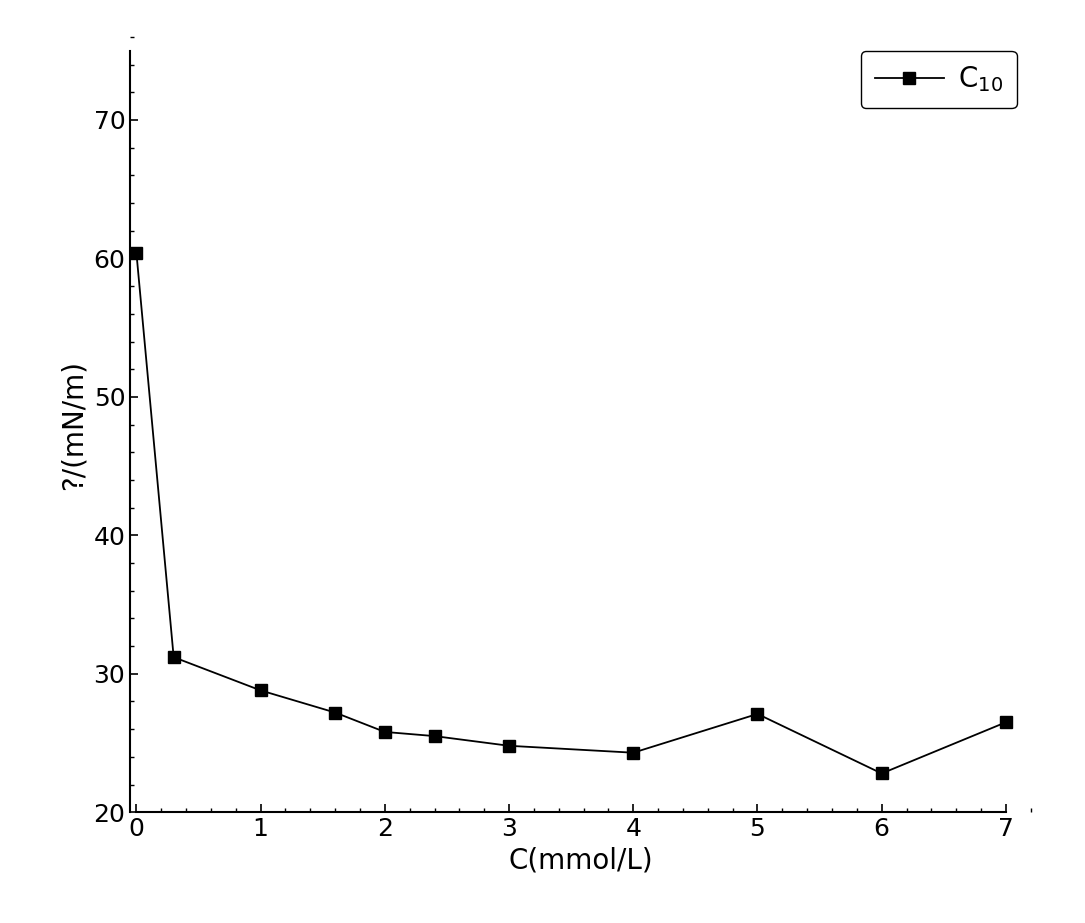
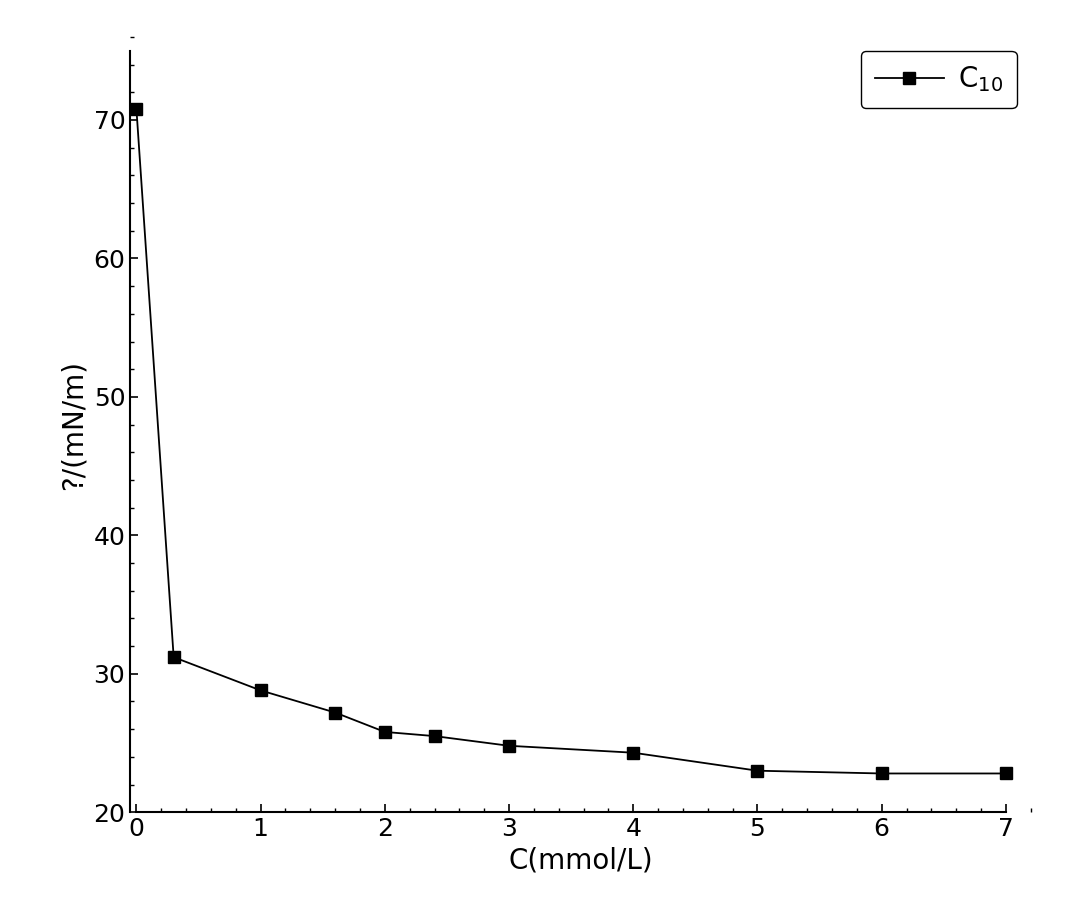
0: 60.4 -> 70.8
5: 27.1 -> 23.0
7: 26.5 -> 22.8
